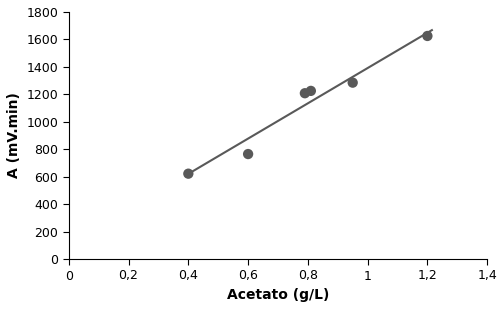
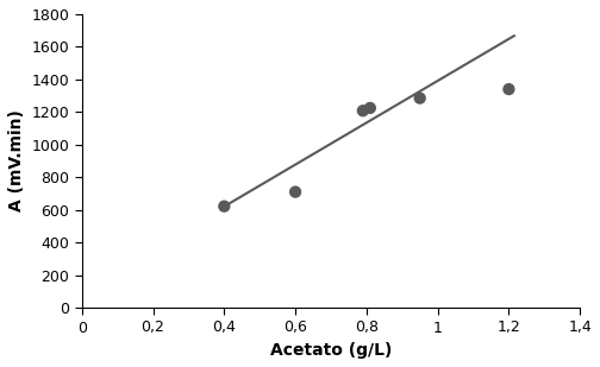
0,6: 760 -> 710
1,2: 1620 -> 1340
